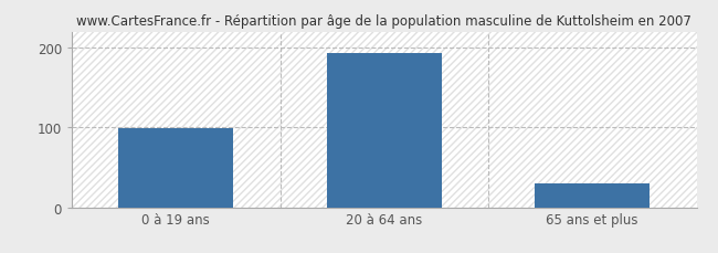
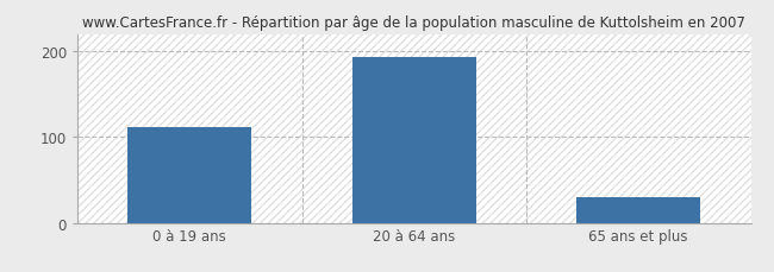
0 à 19 ans: 99 -> 112
